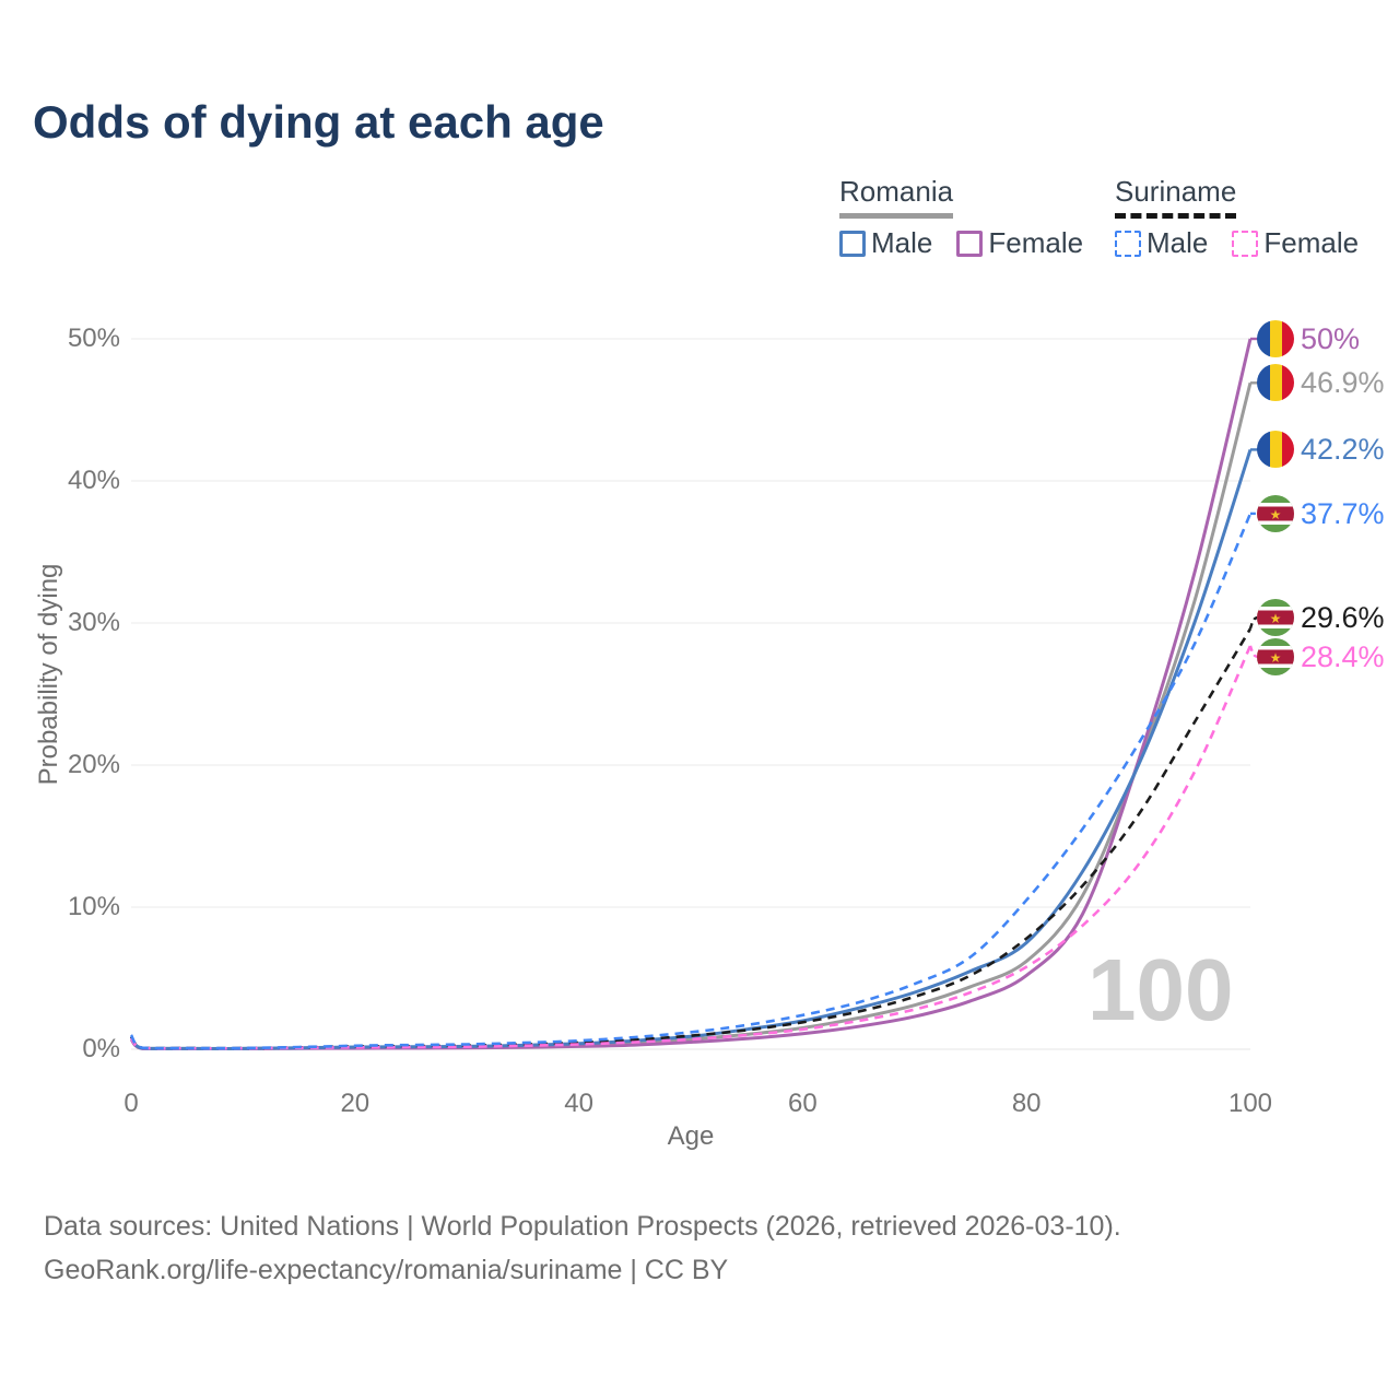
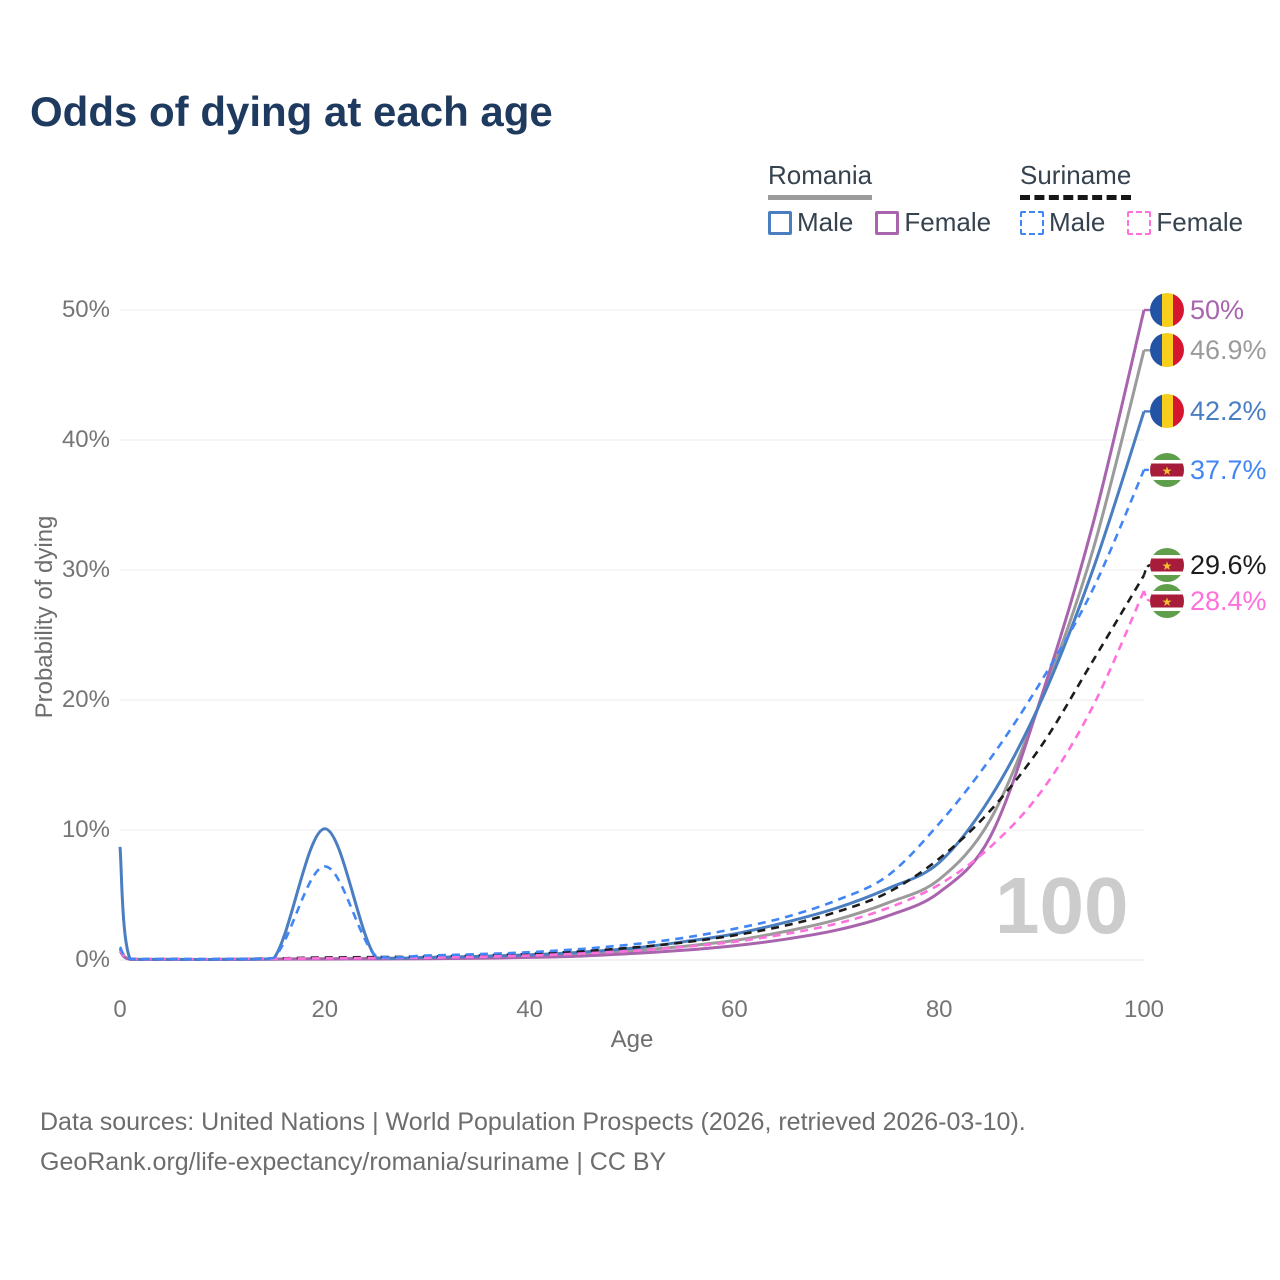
Romania Male/0: 0.9% -> 8.7%
Romania Male/20: 0.1% -> 10.1%
Suriname Male/20: 0.2% -> 7.2%
